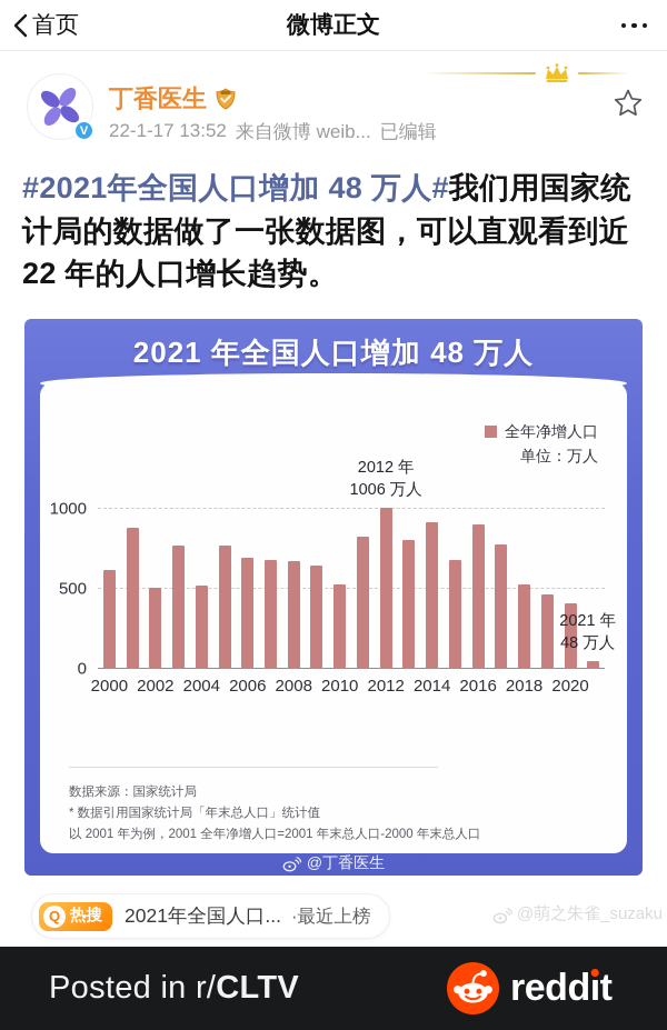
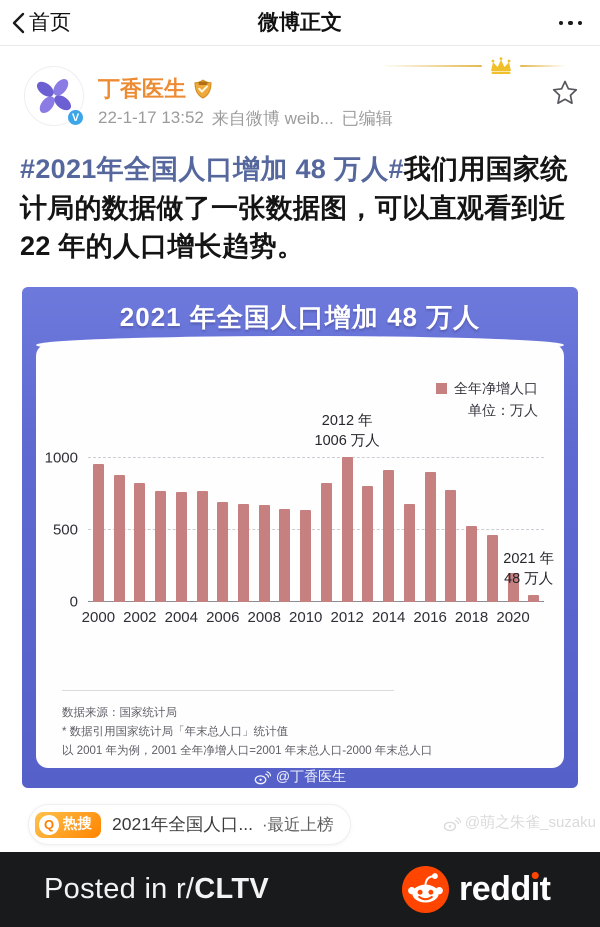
2000: 620 -> 960
2002: 510 -> 830
2004: 520 -> 760
2010: 530 -> 640
2020: 410 -> 200
